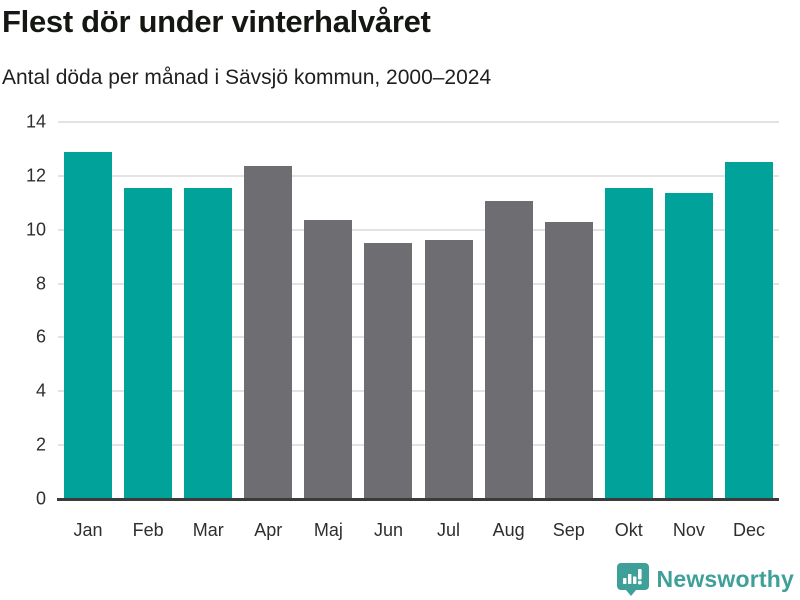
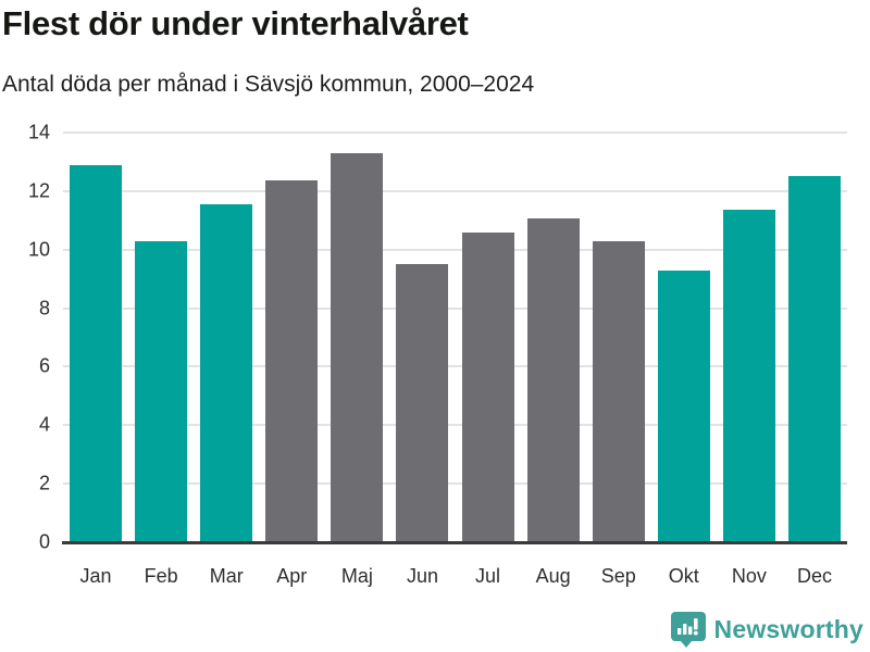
Feb: 11.6 -> 10.3
Maj: 10.3 -> 13.3
Jul: 9.6 -> 10.6
Okt: 11.6 -> 9.3
